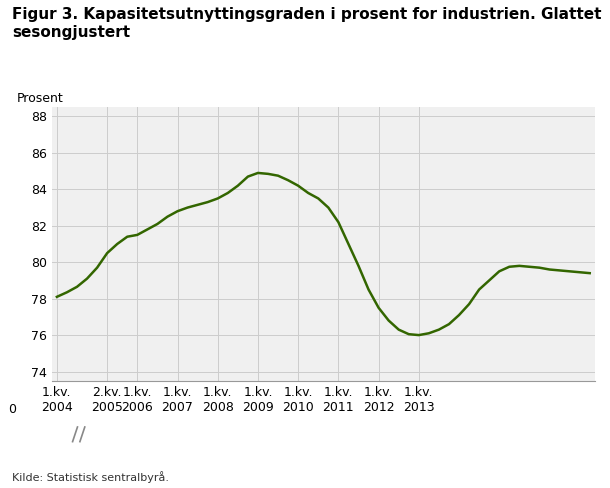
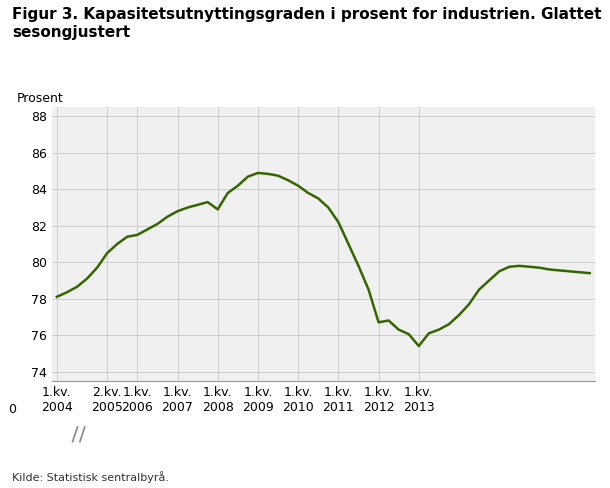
1.kv. 2008: 83.5 -> 82.9
1.kv. 2012: 77.5 -> 76.7
1.kv. 2013: 76.0 -> 75.4
